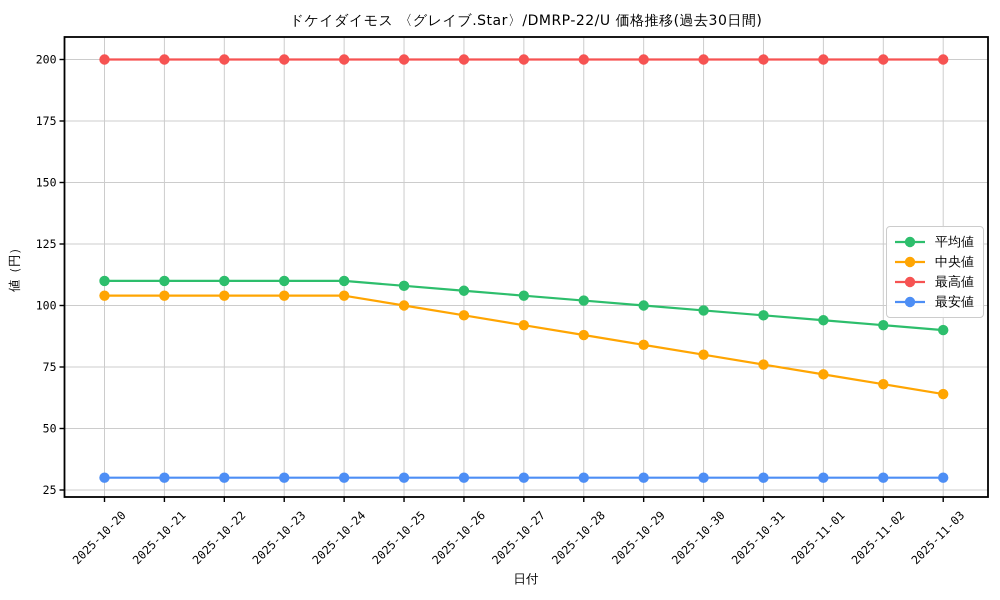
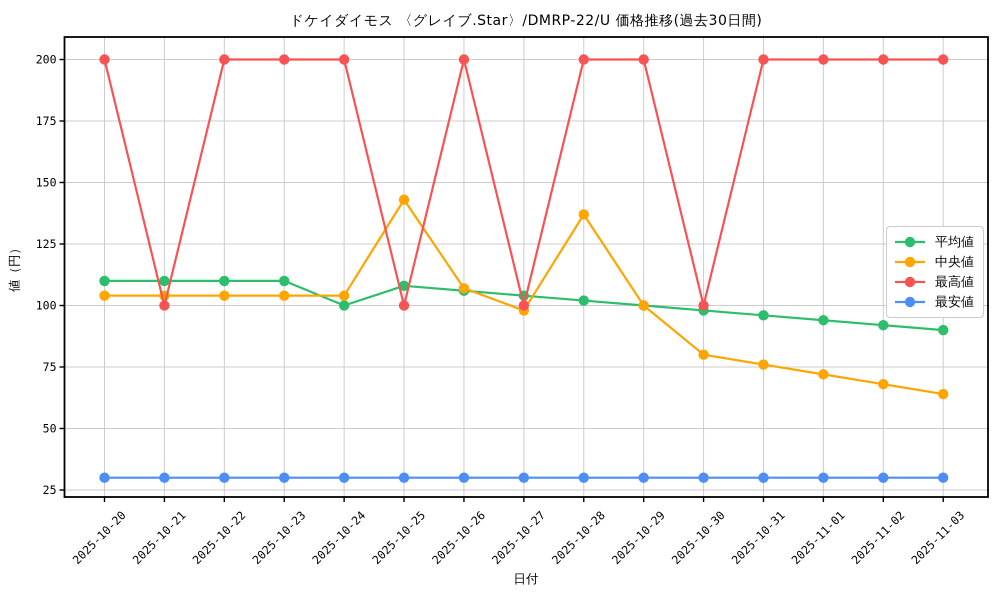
最高値/2025-10-21: 200 -> 100
平均値/2025-10-24: 110 -> 100
中央値/2025-10-25: 100 -> 143
最高値/2025-10-25: 200 -> 100
中央値/2025-10-26: 96 -> 107
中央値/2025-10-27: 92 -> 98
最高値/2025-10-27: 200 -> 100
中央値/2025-10-28: 88 -> 137
中央値/2025-10-29: 84 -> 100
最高値/2025-10-30: 200 -> 100
